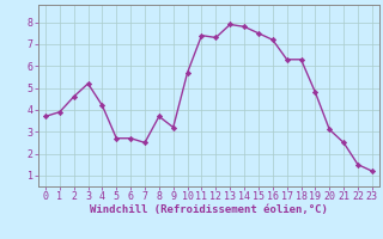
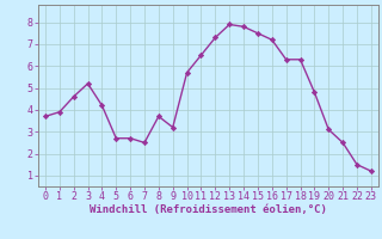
11: 7.4 -> 6.5
